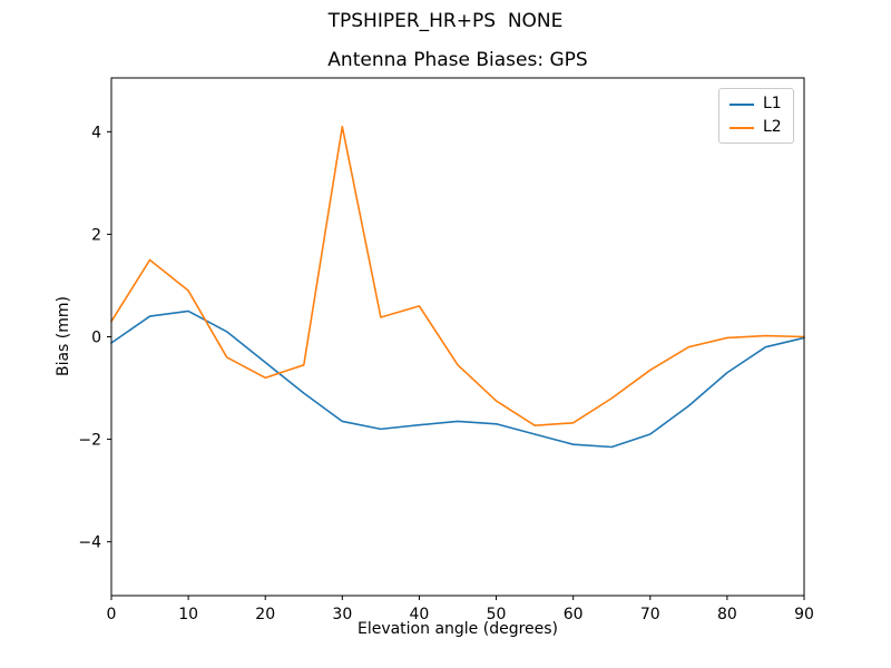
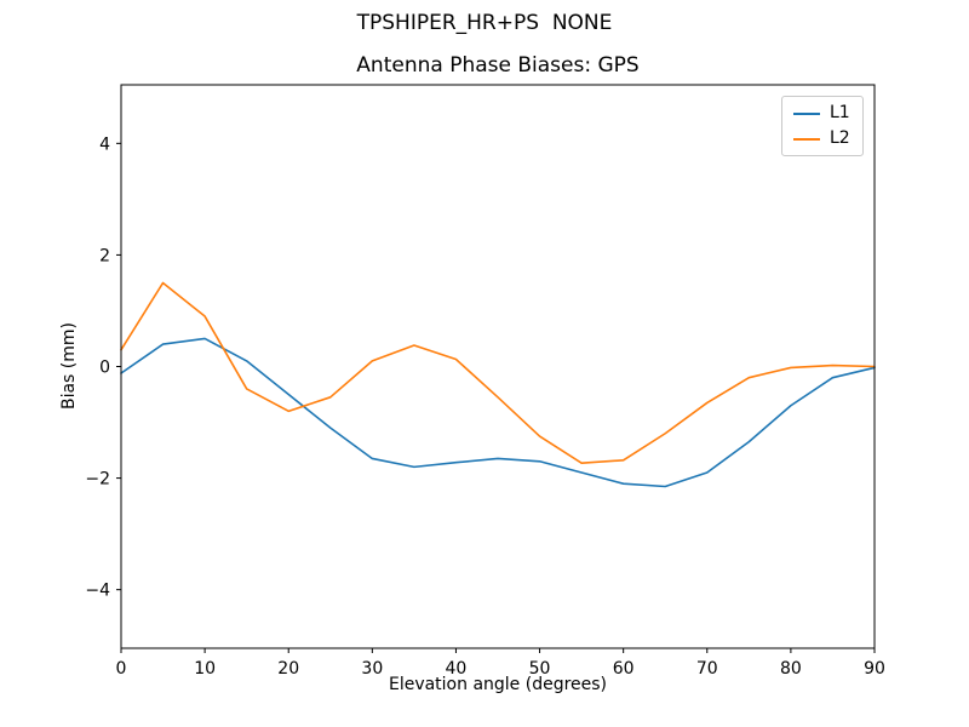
L2/30: 4.1 -> 0.1
L2/40: 0.6 -> 0.1
